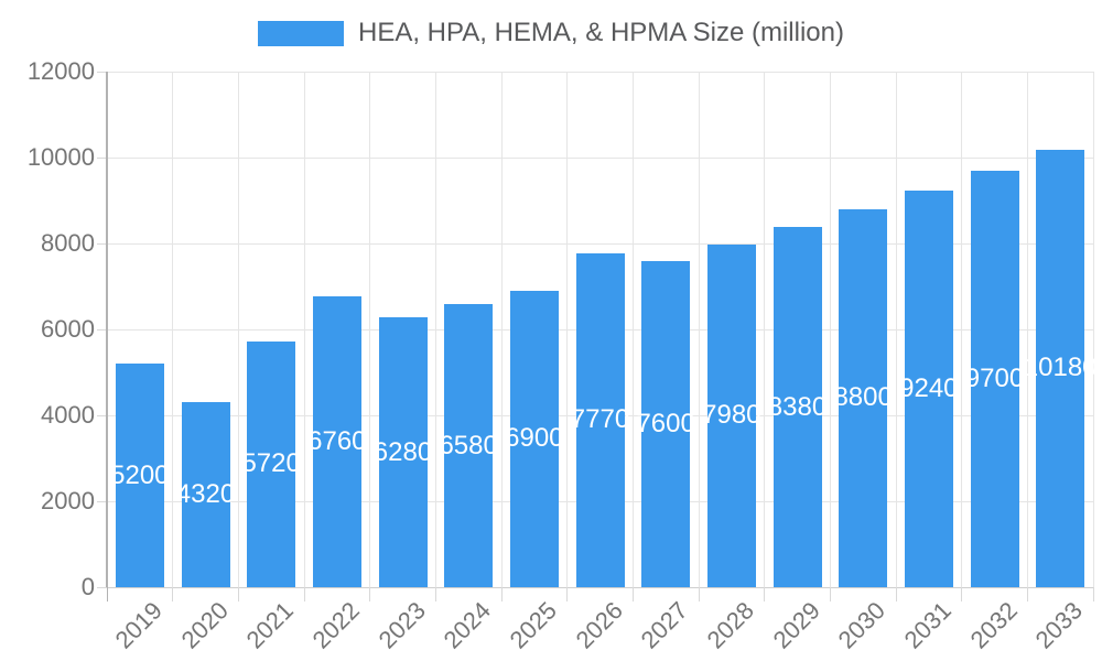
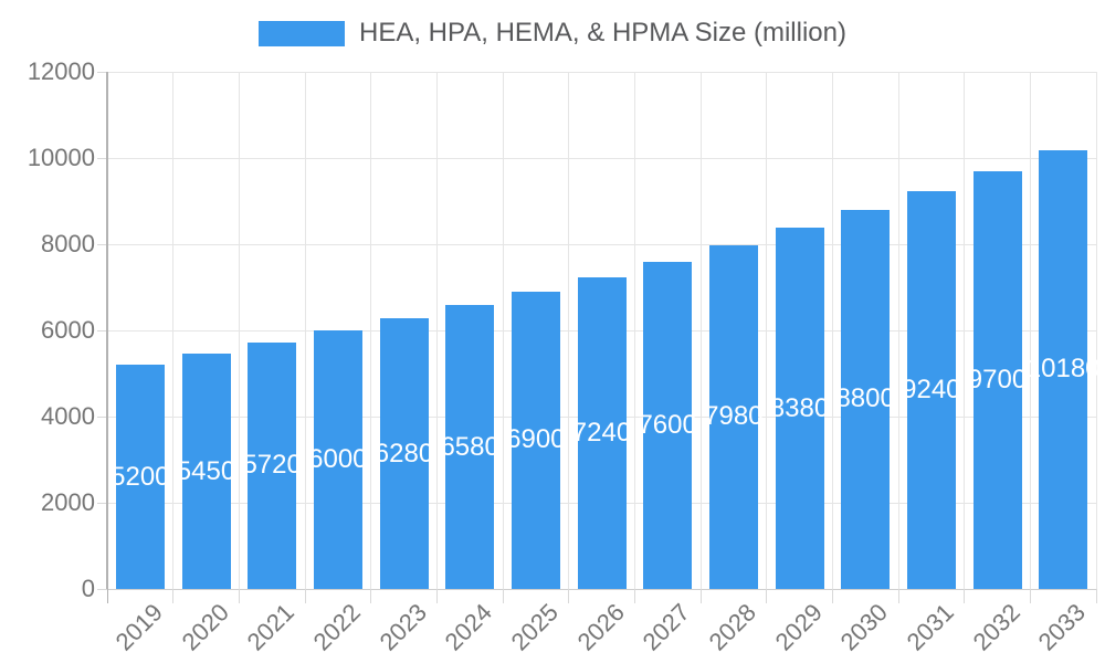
2020: 4320 -> 5450
2022: 6760 -> 6000
2026: 7770 -> 7240
